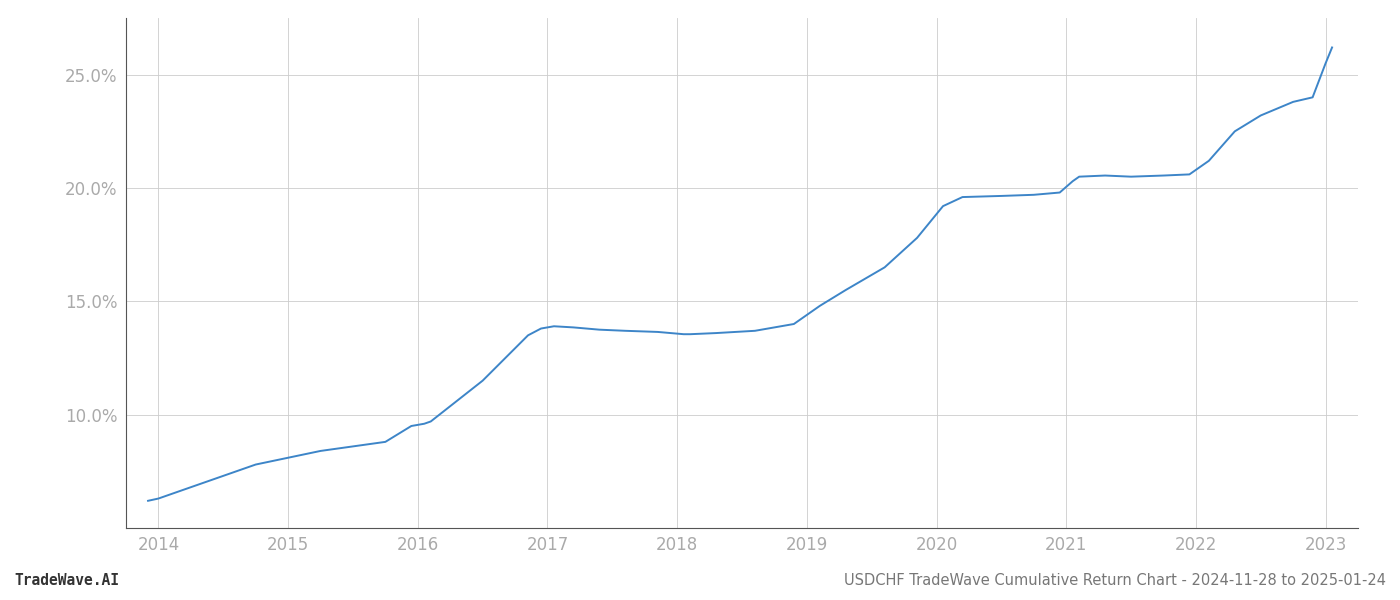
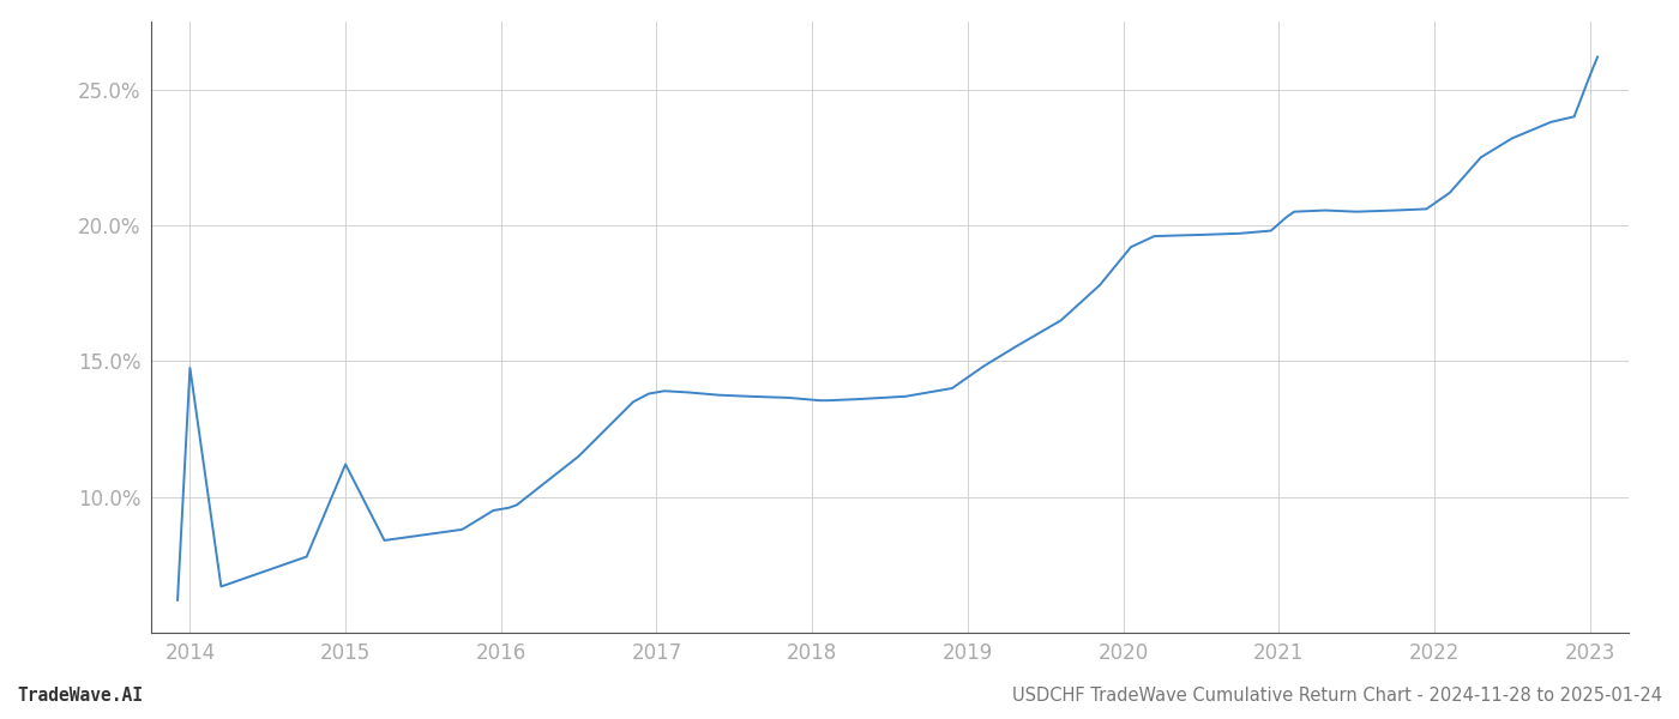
2014: 6.30% -> 14.75%
2015: 8.10% -> 11.20%
